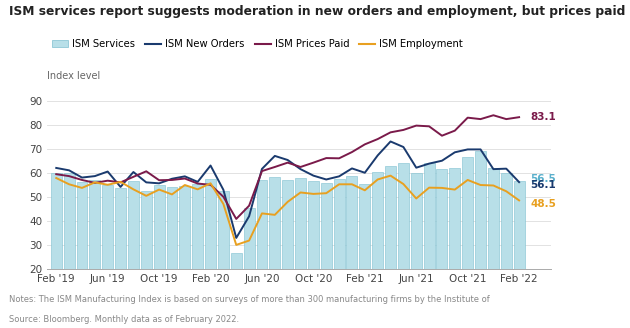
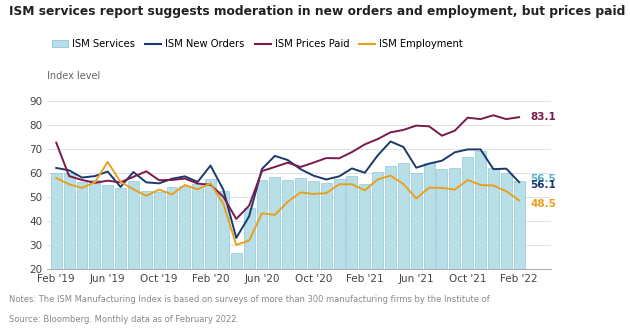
ISM Prices Paid/Feb '19: 59.4 -> 72.5
ISM Employment/Jun '19: 55.0 -> 64.5
ISM Services/Oct '19: 54.7 -> 52.0
